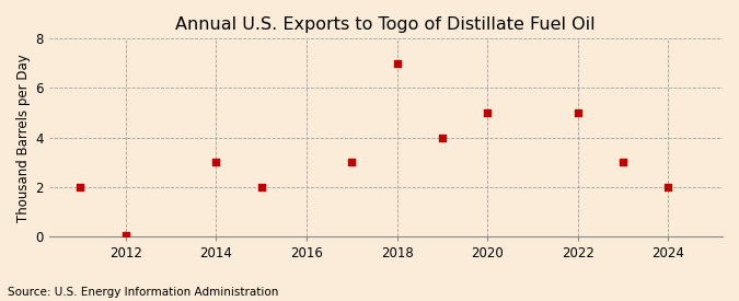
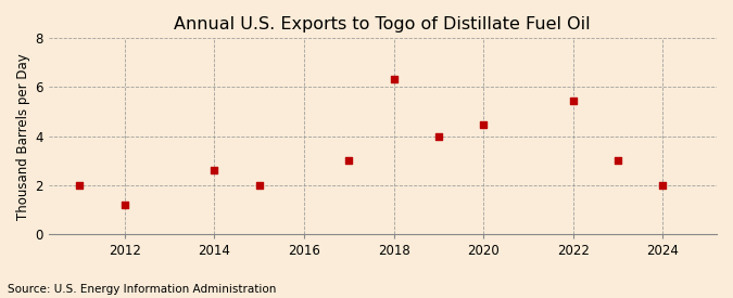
2012: 0.04 -> 1.20
2014: 3.00 -> 2.60
2018: 7.00 -> 6.35
2020: 5.00 -> 4.45
2022: 5.00 -> 5.45
